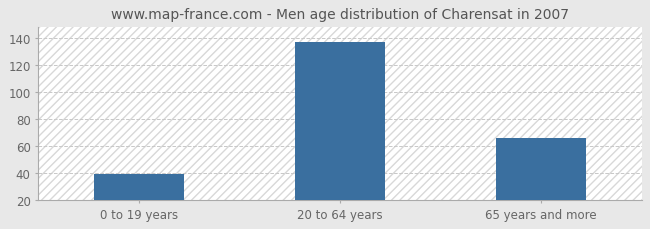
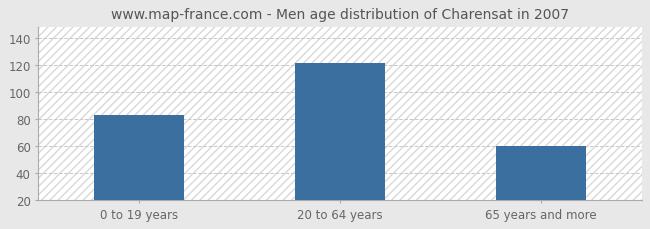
0 to 19 years: 39 -> 83
20 to 64 years: 137 -> 121
65 years and more: 66 -> 60
